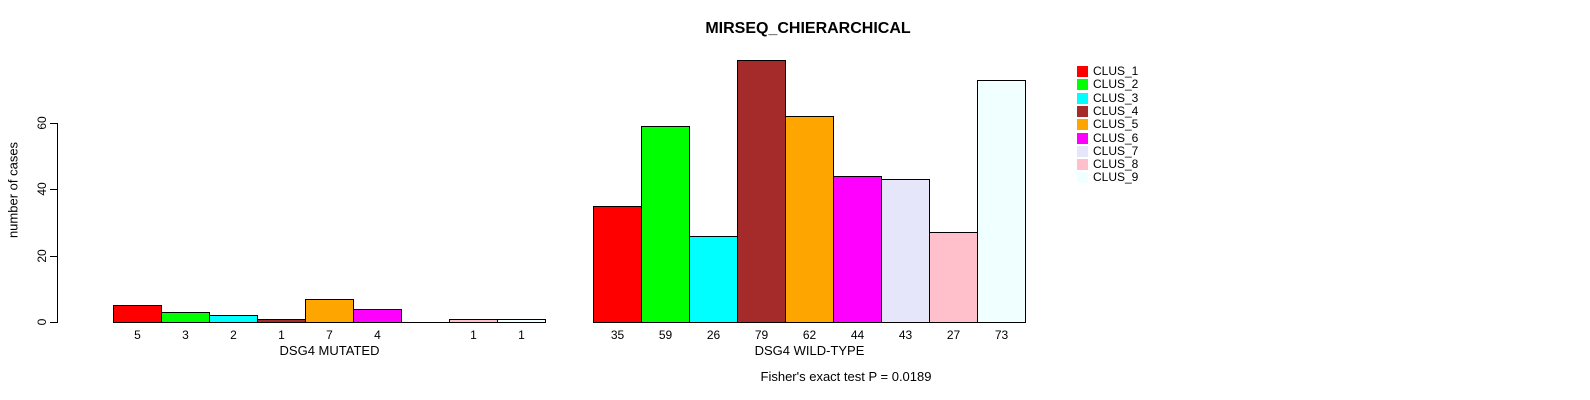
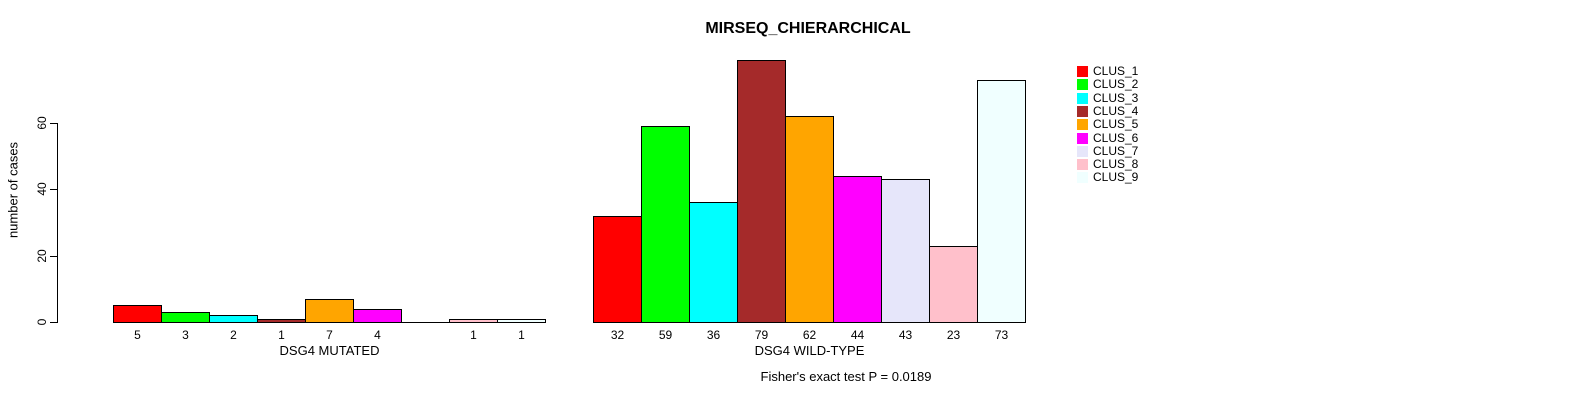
CLUS_1/DSG4 WILD-TYPE: 35 -> 32
CLUS_3/DSG4 WILD-TYPE: 26 -> 36
CLUS_8/DSG4 WILD-TYPE: 27 -> 23
